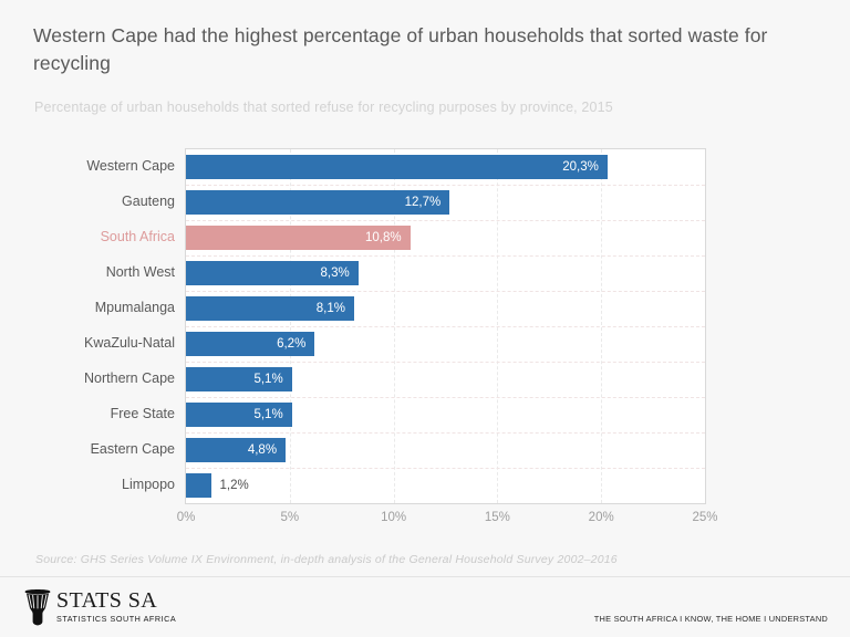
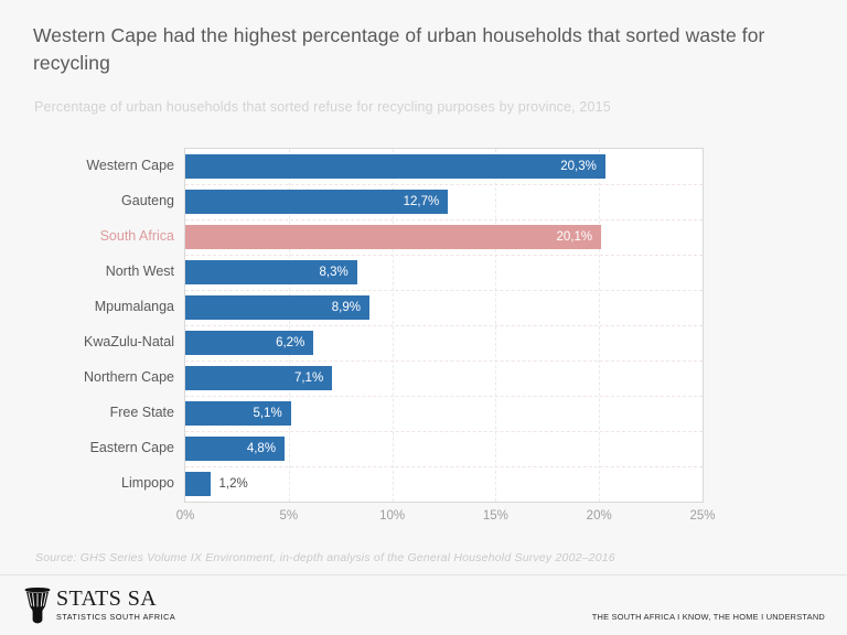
South Africa: 10,8% -> 20,1%
Mpumalanga: 8,1% -> 8,9%
Northern Cape: 5,1% -> 7,1%
